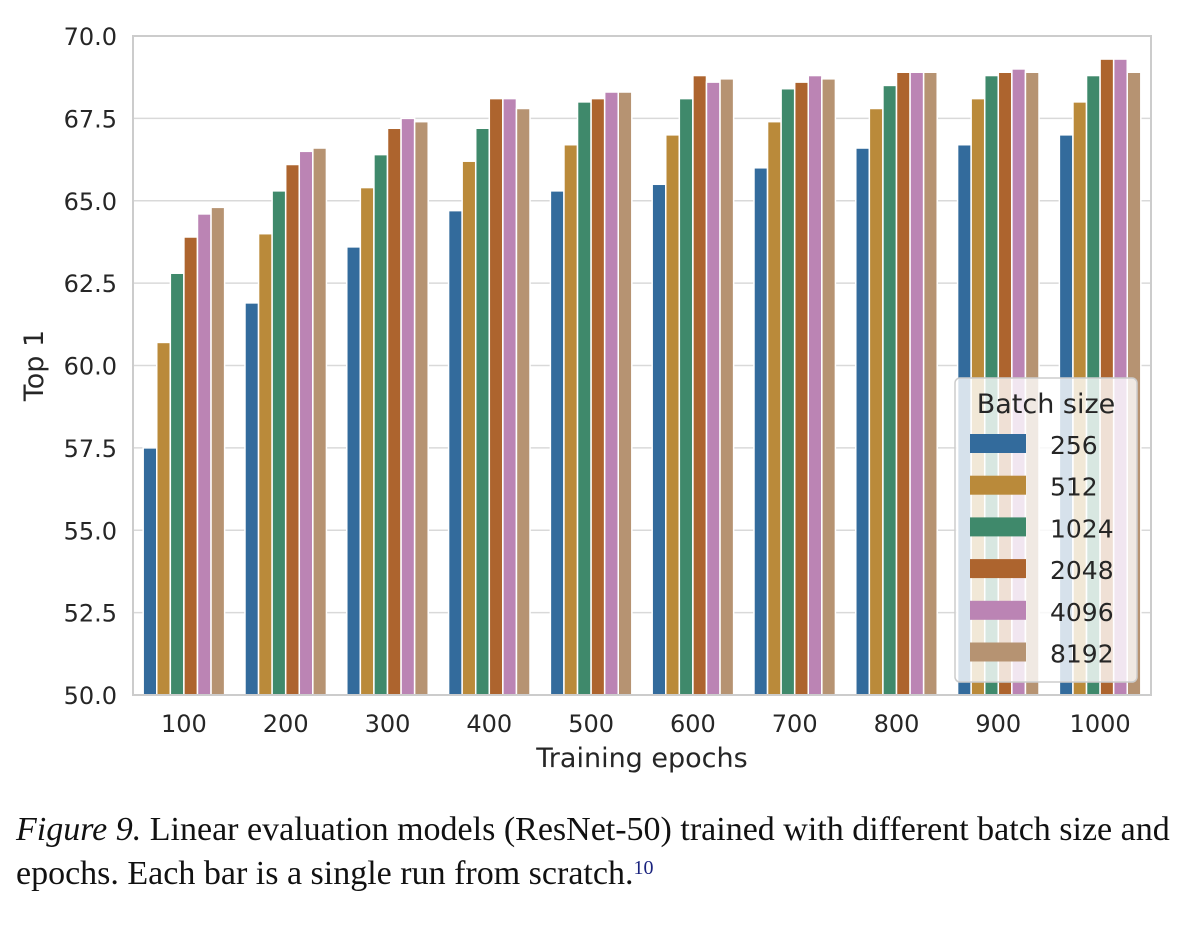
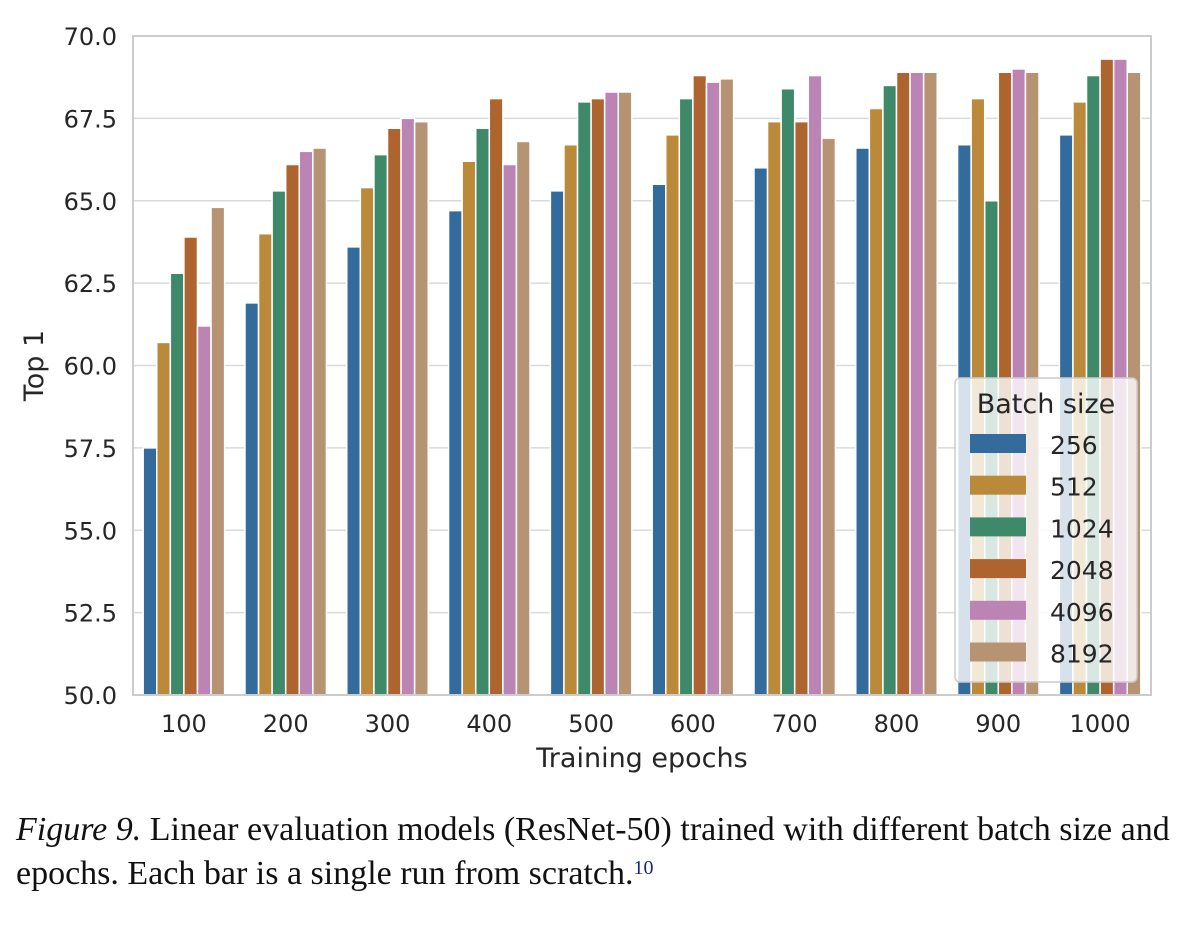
4096/100: 64.6 -> 61.2
4096/400: 68.1 -> 66.1
8192/400: 67.8 -> 66.8
2048/700: 68.6 -> 67.4
8192/700: 68.7 -> 66.9
1024/900: 68.8 -> 65.0
